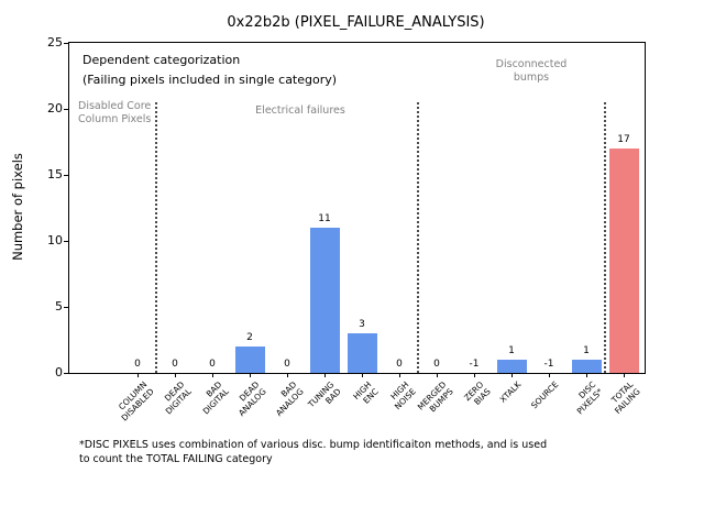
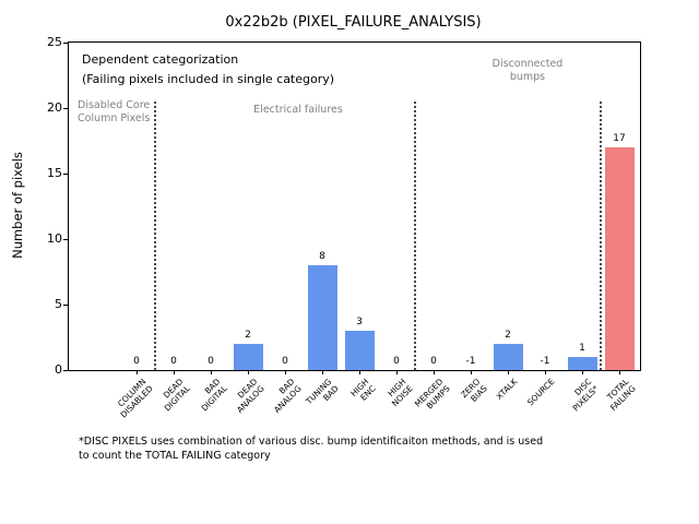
TUNING BAD: 11 -> 8
XTALK: 1 -> 2
